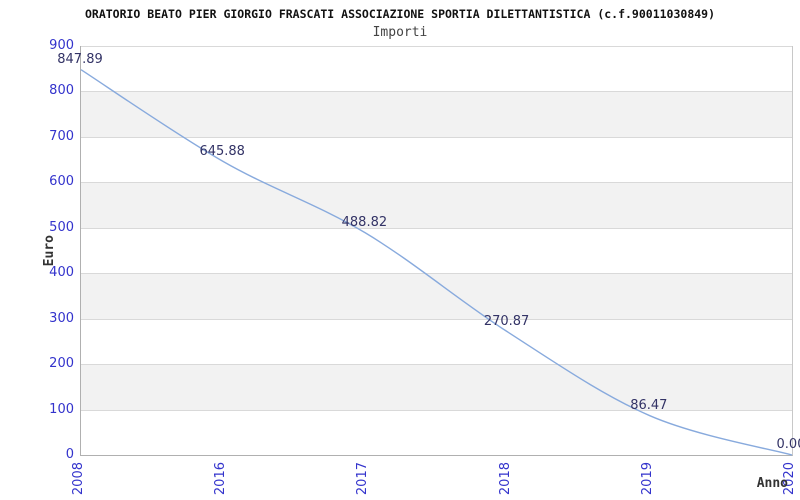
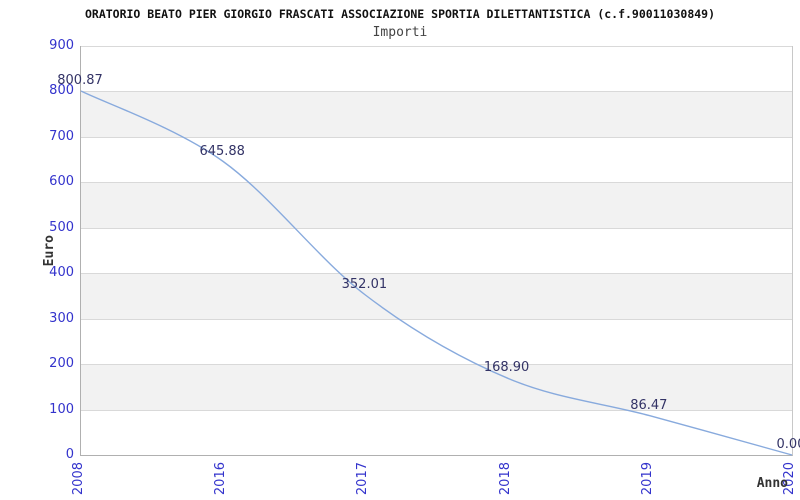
2008: 847.89 -> 800.87
2017: 488.82 -> 352.01
2018: 270.87 -> 168.90
